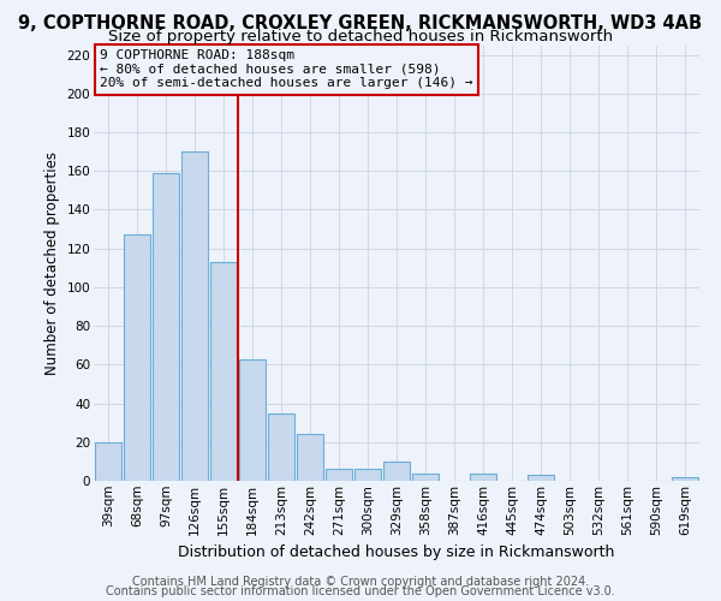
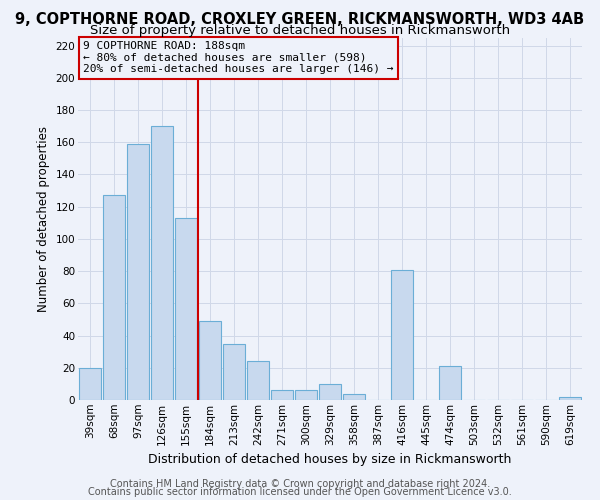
184sqm: 63 -> 49
416sqm: 4 -> 81
474sqm: 3 -> 21
